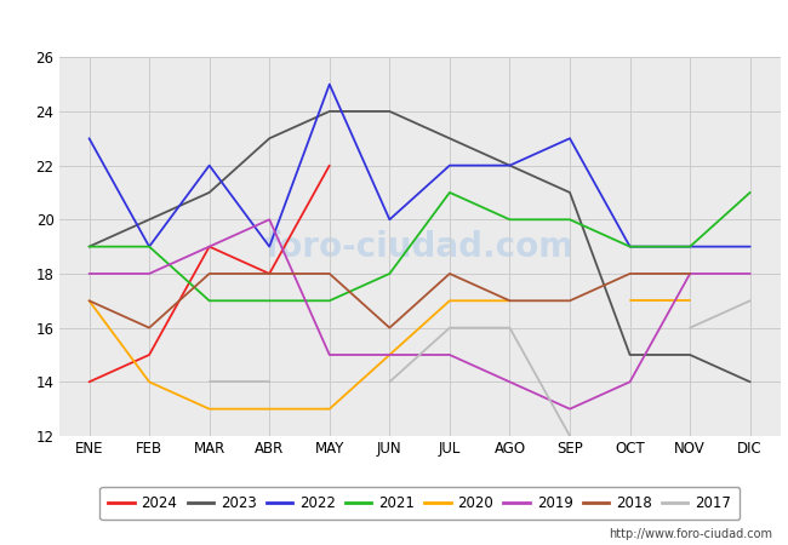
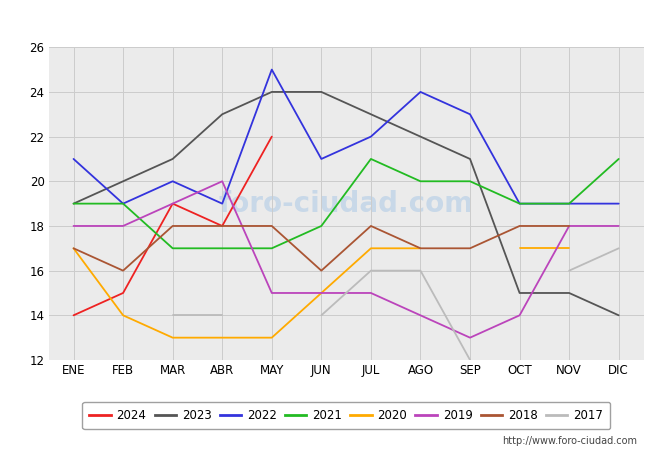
2022/ENE: 23 -> 21
2022/MAR: 22 -> 20
2022/JUN: 20 -> 21
2022/AGO: 22 -> 24
